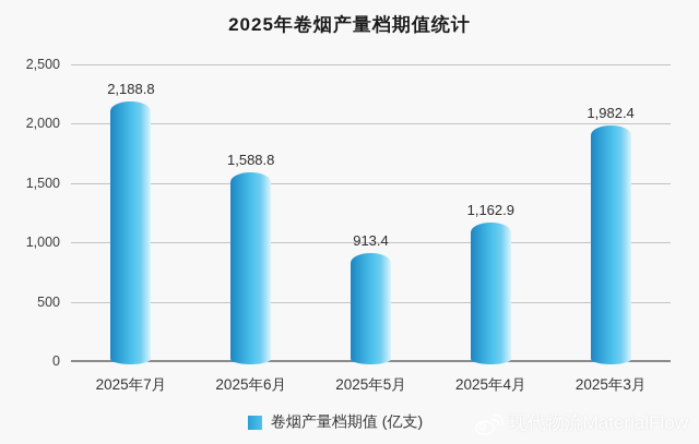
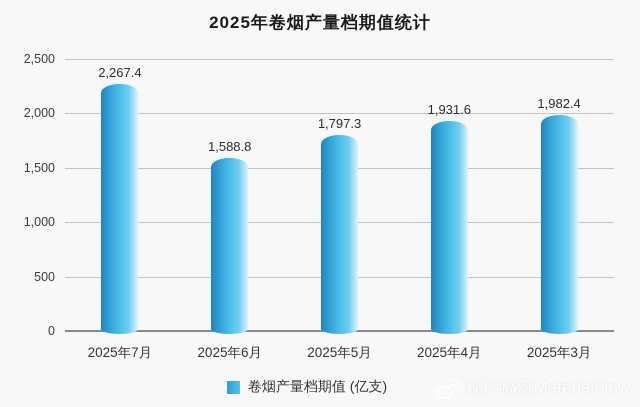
2025年7月: 2,188.8 -> 2,267.4
2025年5月: 913.4 -> 1,797.3
2025年4月: 1,162.9 -> 1,931.6
